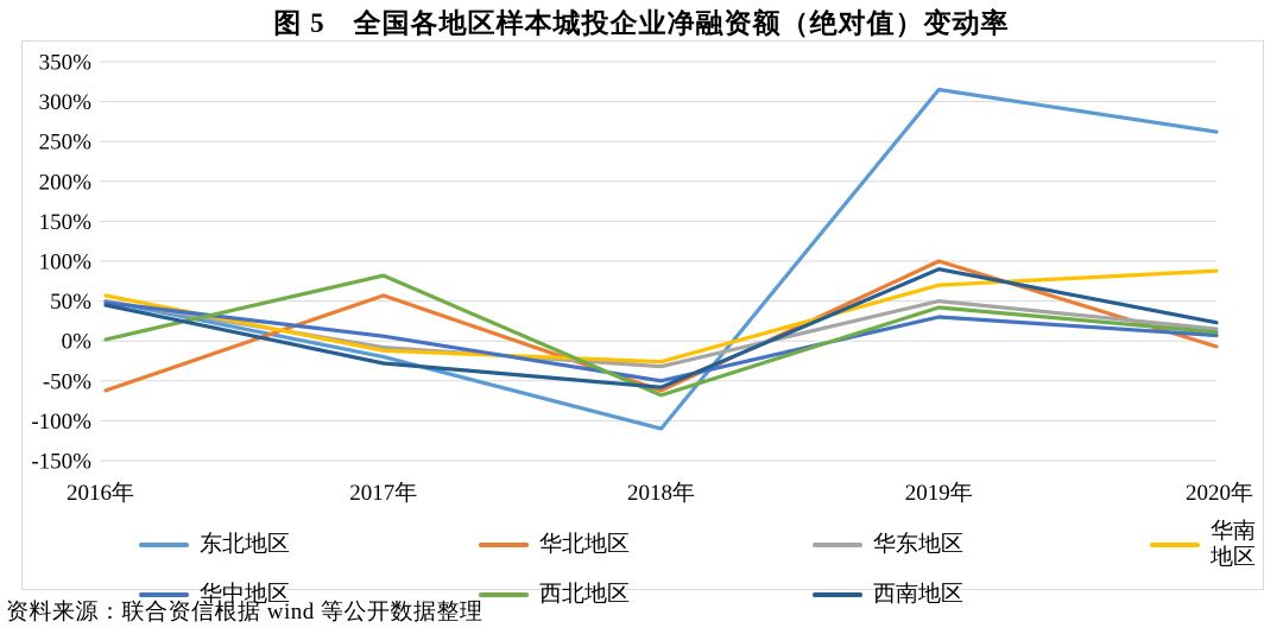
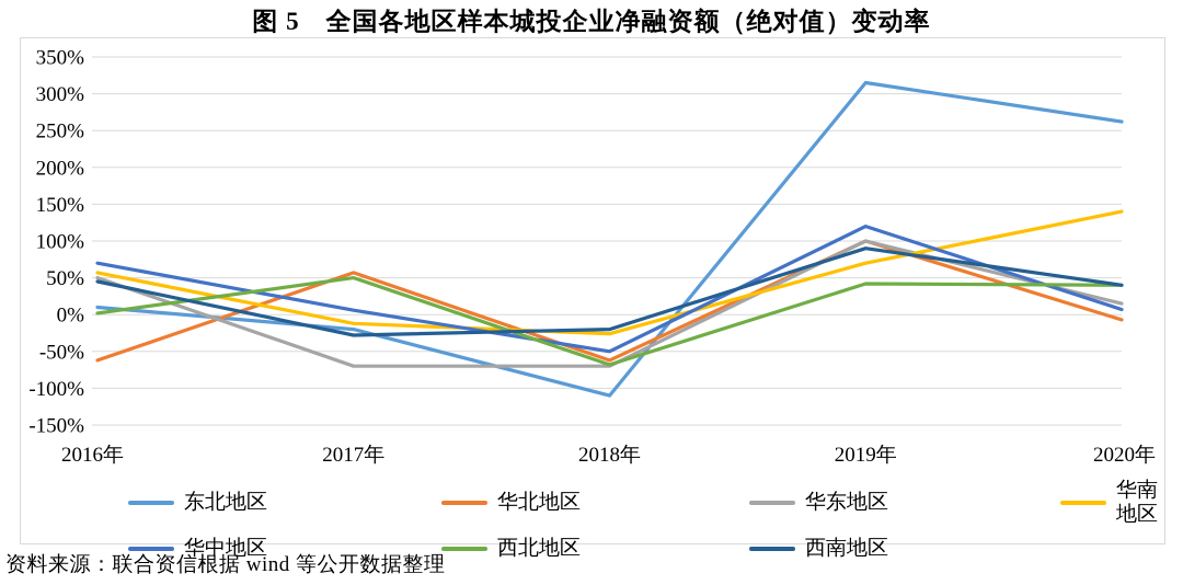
东北地区/2016年: 50% -> 10%
华中地区/2016年: 50% -> 70%
华东地区/2017年: -10% -> -70%
西北地区/2017年: 80% -> 50%
华东地区/2018年: -30% -> -70%
西南地区/2018年: -60% -> -20%
华东地区/2019年: 50% -> 100%
华中地区/2019年: 30% -> 120%
华南地区/2020年: 90% -> 140%
西北地区/2020年: 10% -> 40%
西南地区/2020年: 20% -> 40%
